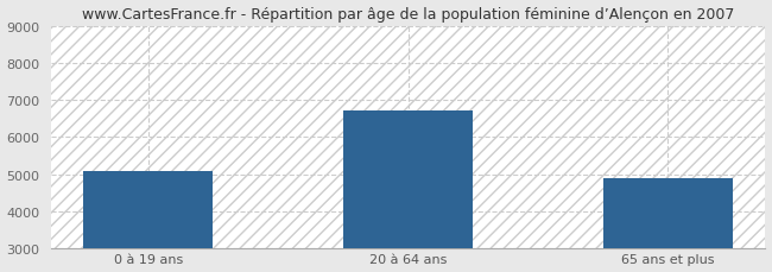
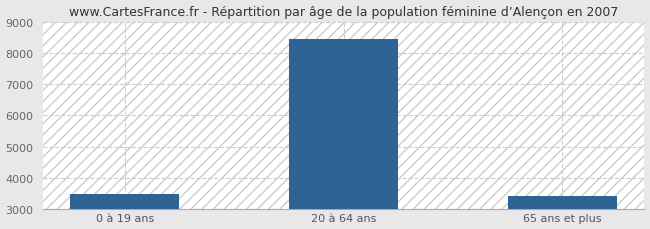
0 à 19 ans: 5100 -> 3480
20 à 64 ans: 6700 -> 8450
65 ans et plus: 4900 -> 3440
